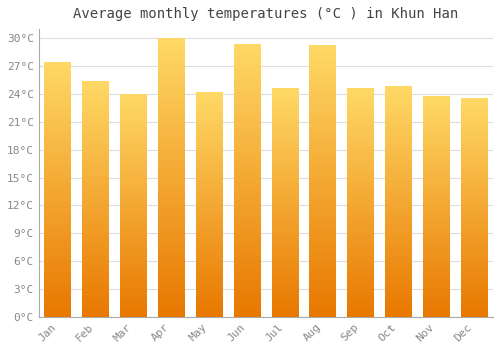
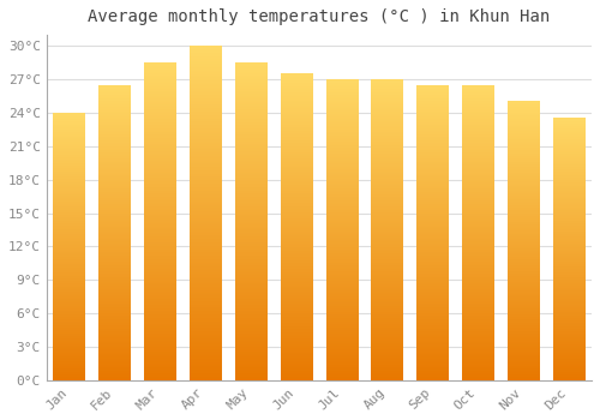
Jan: 27.4°C -> 24.0°C
Feb: 25.4°C -> 26.5°C
Mar: 24.0°C -> 28.5°C
May: 24.2°C -> 28.5°C
Jun: 29.4°C -> 27.5°C
Jul: 24.6°C -> 27.0°C
Aug: 29.2°C -> 27.0°C
Sep: 24.6°C -> 26.5°C
Oct: 24.8°C -> 26.5°C
Nov: 23.8°C -> 25.0°C
